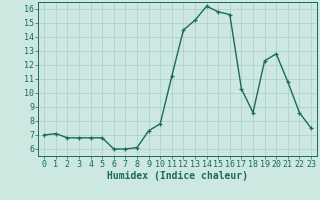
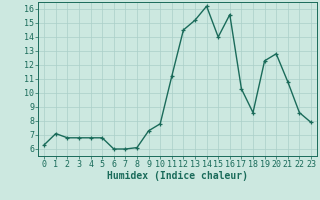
0: 7.0 -> 6.3
15: 15.8 -> 14.0
23: 7.5 -> 7.9
